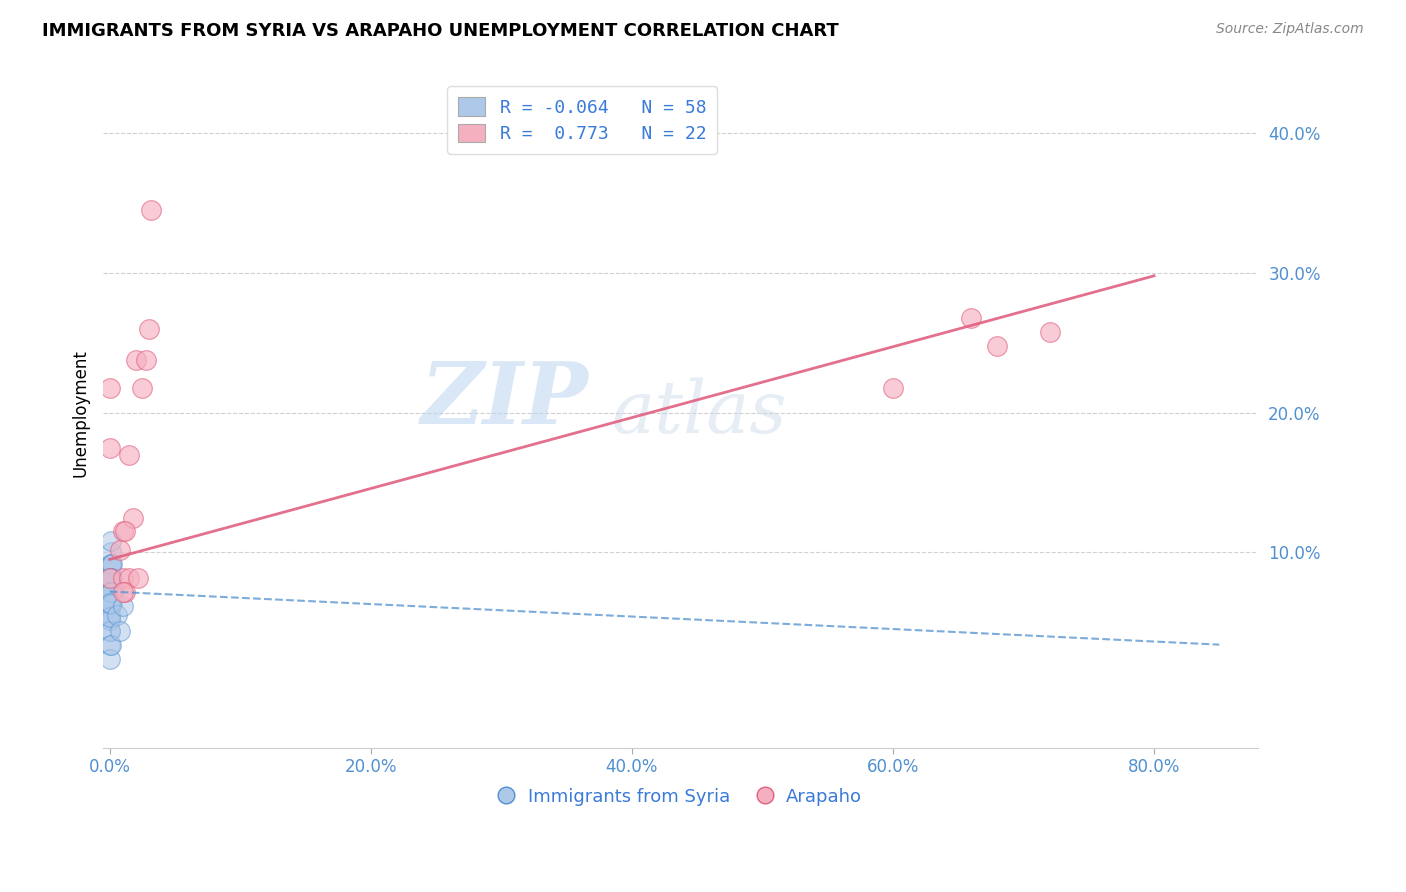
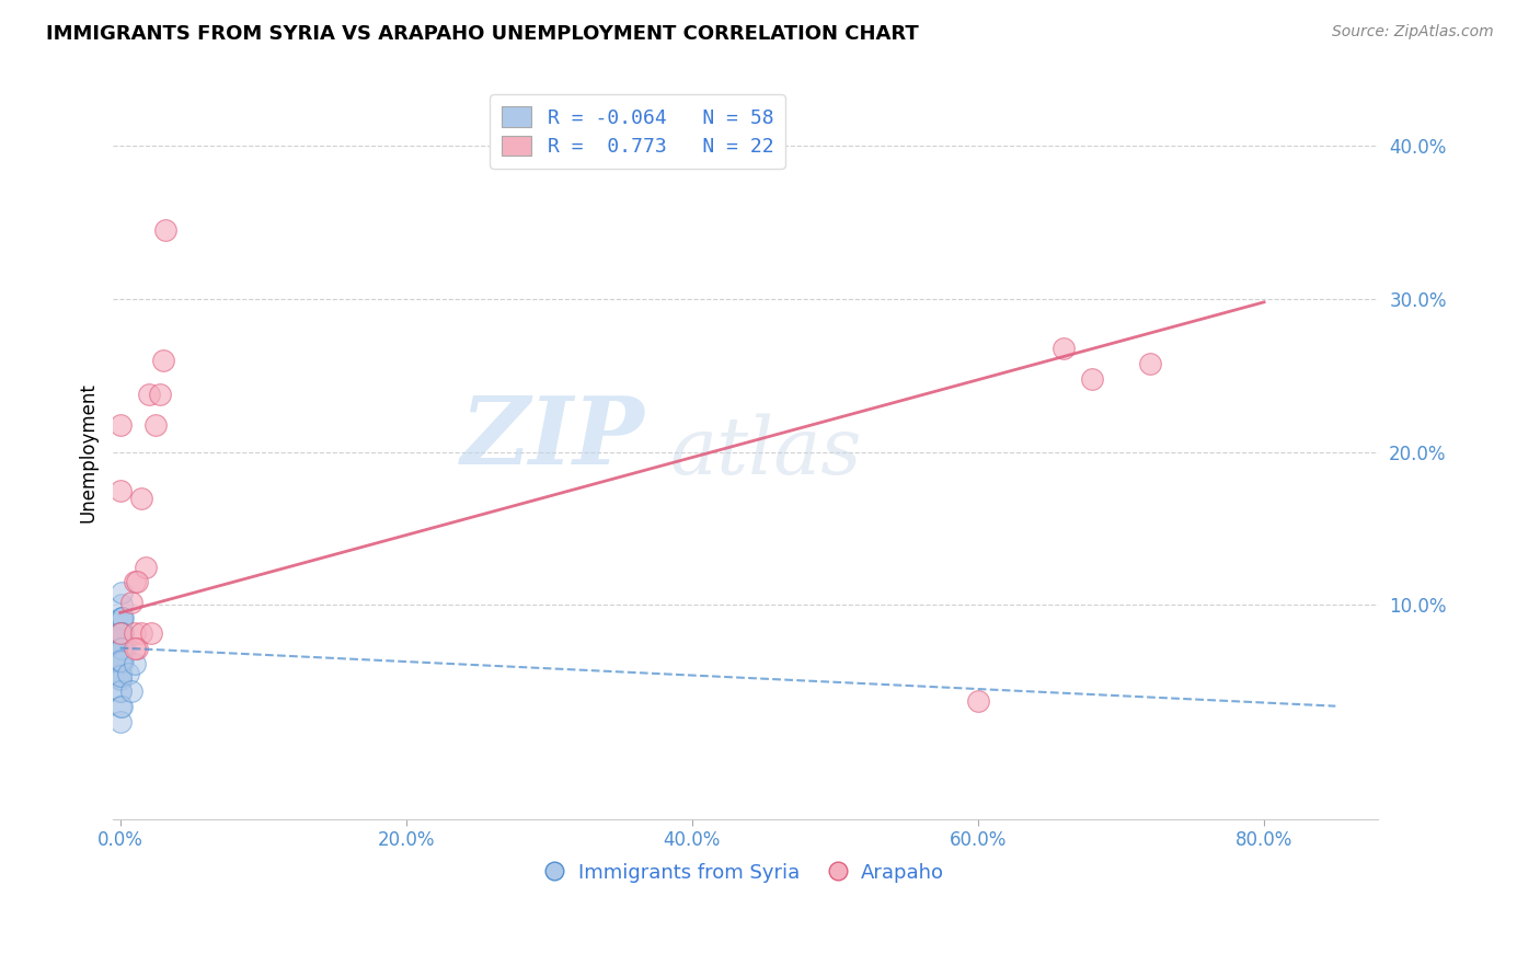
Arapaho/60.0%: 21.8% -> 3.7%
